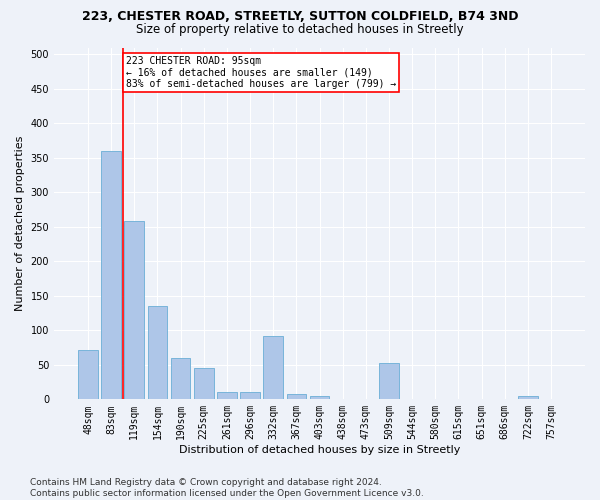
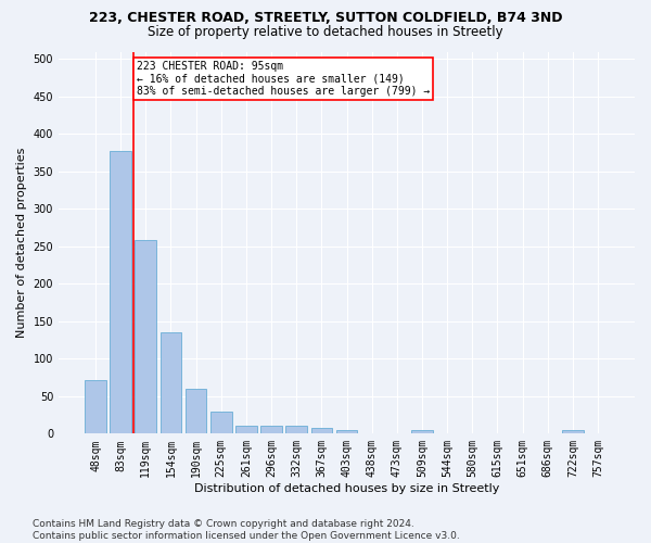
83sqm: 360 -> 378
225sqm: 46 -> 29
332sqm: 92 -> 10
509sqm: 52 -> 5
